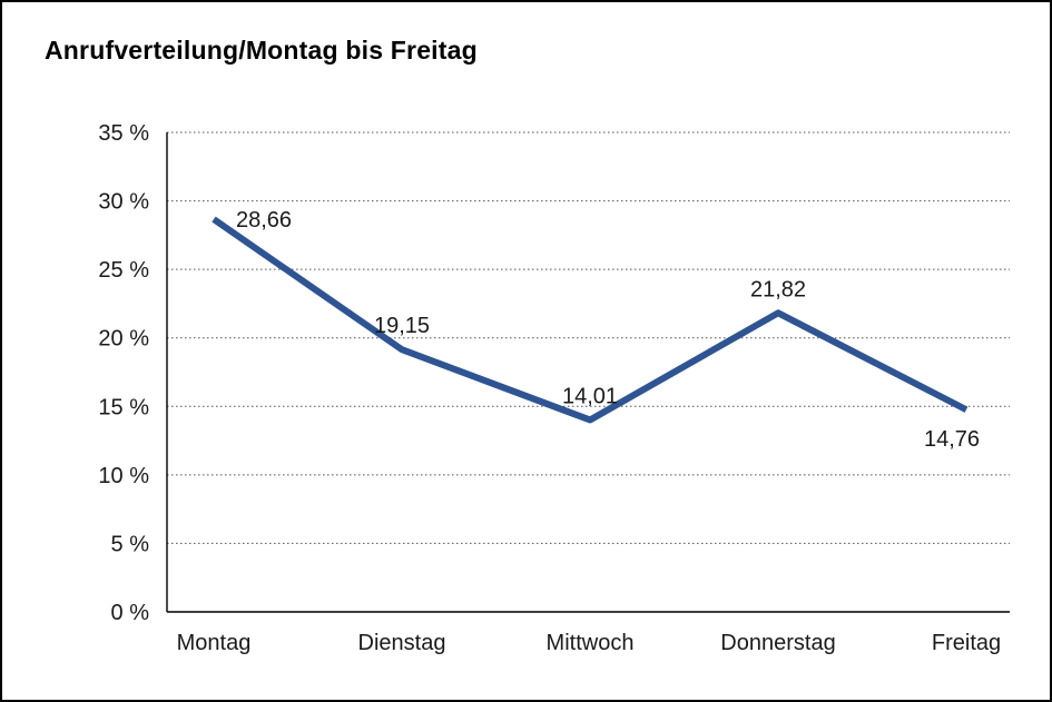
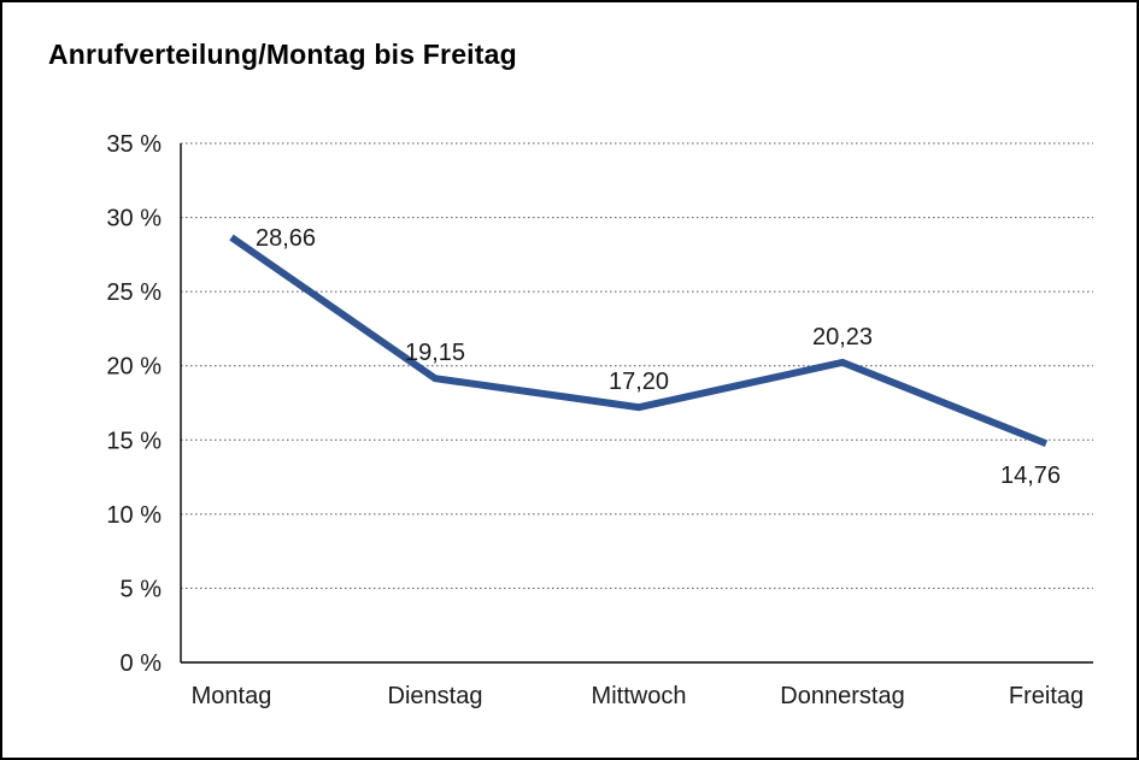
Mittwoch: 14,01 -> 17,20
Donnerstag: 21,82 -> 20,23
